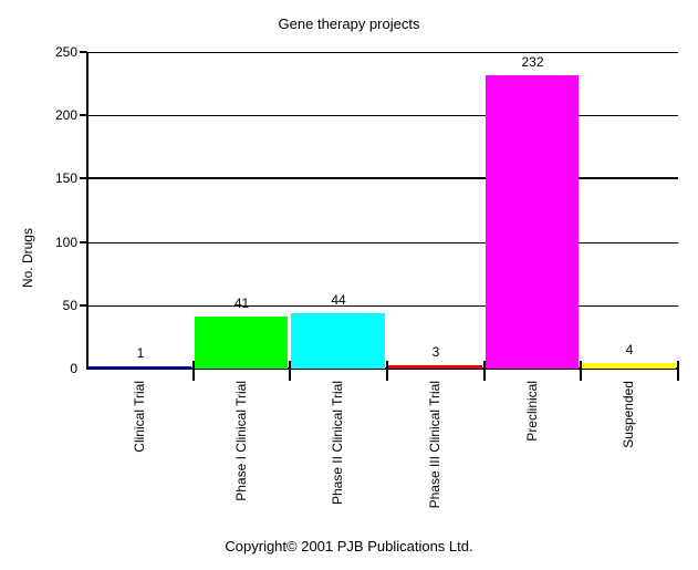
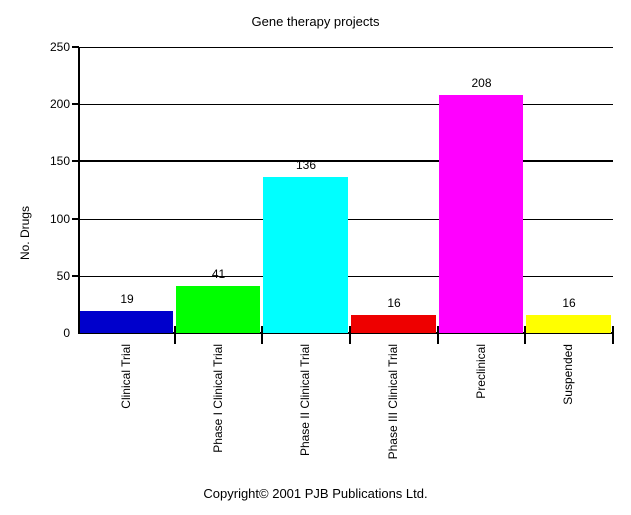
Clinical Trial: 1 -> 19
Phase II Clinical Trial: 44 -> 136
Phase III Clinical Trial: 3 -> 16
Preclinical: 232 -> 208
Suspended: 4 -> 16
